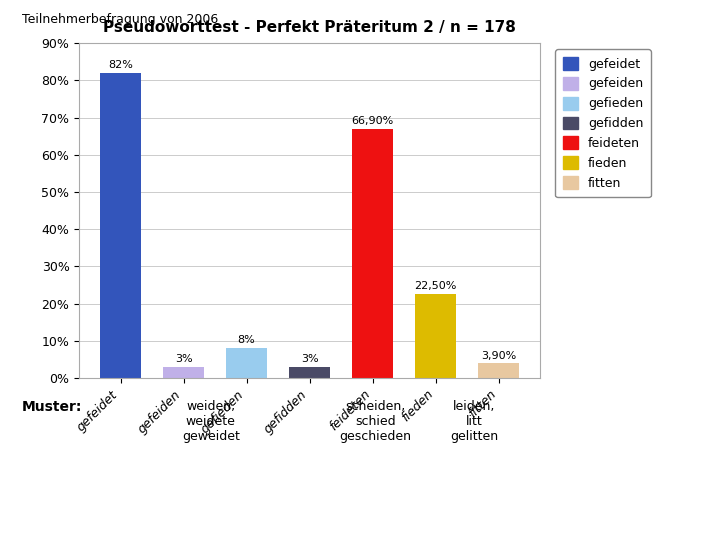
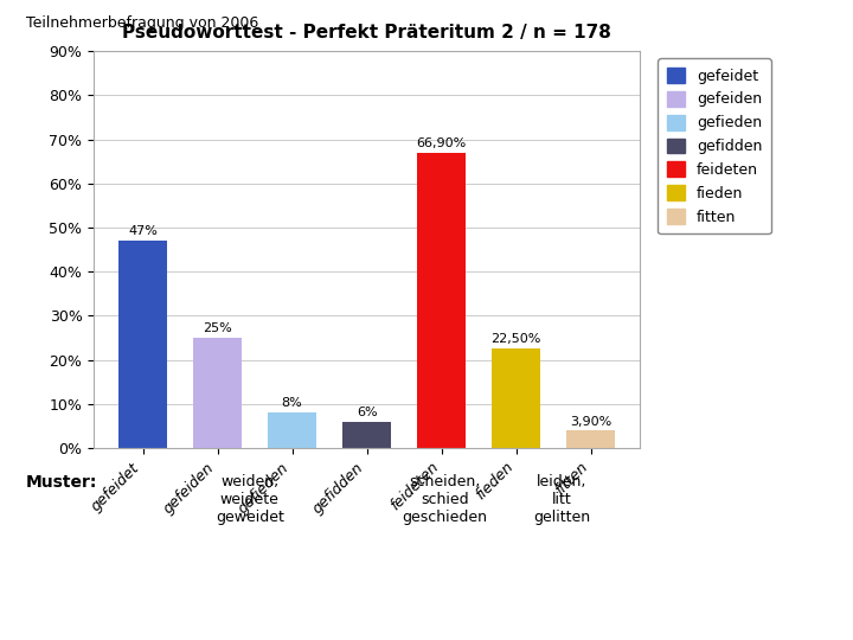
gefeidet: 82% -> 47%
gefeiden: 3% -> 25%
gefidden: 3% -> 6%
